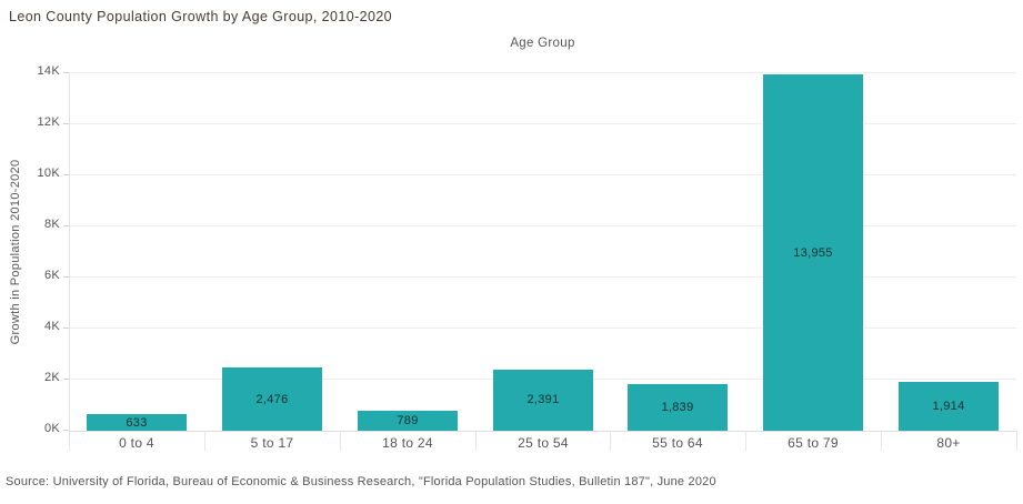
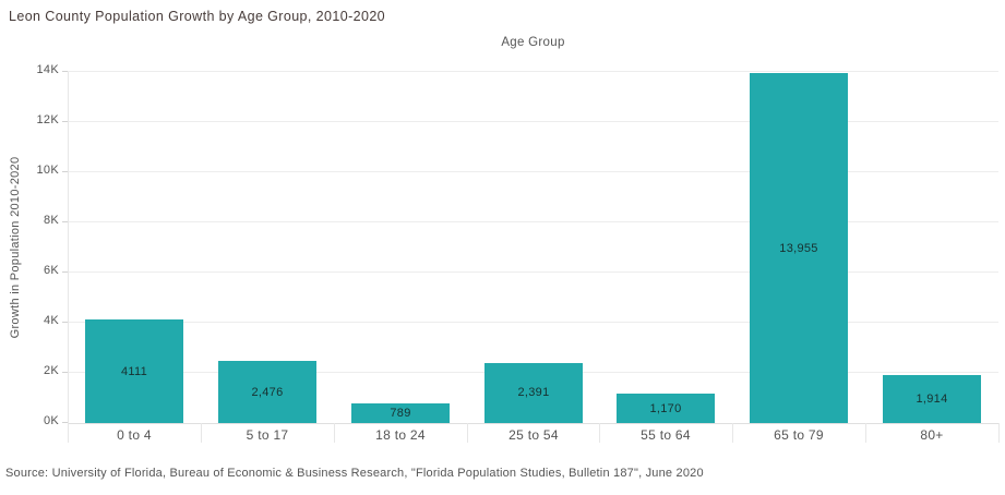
0 to 4: 633 -> 4111
55 to 64: 1,839 -> 1,170
